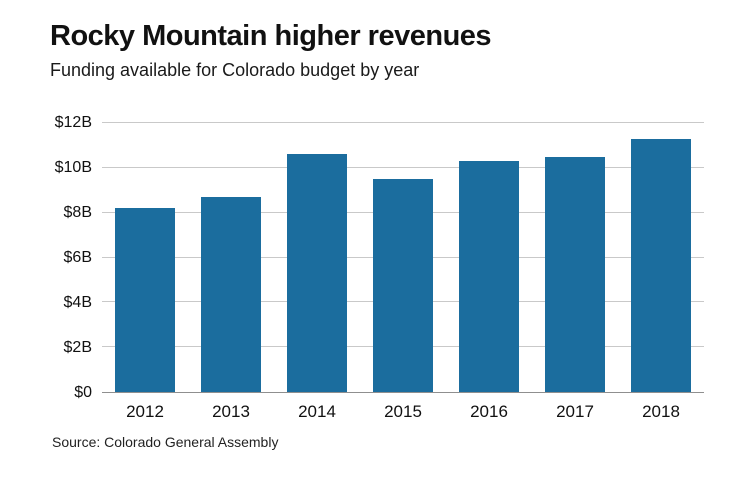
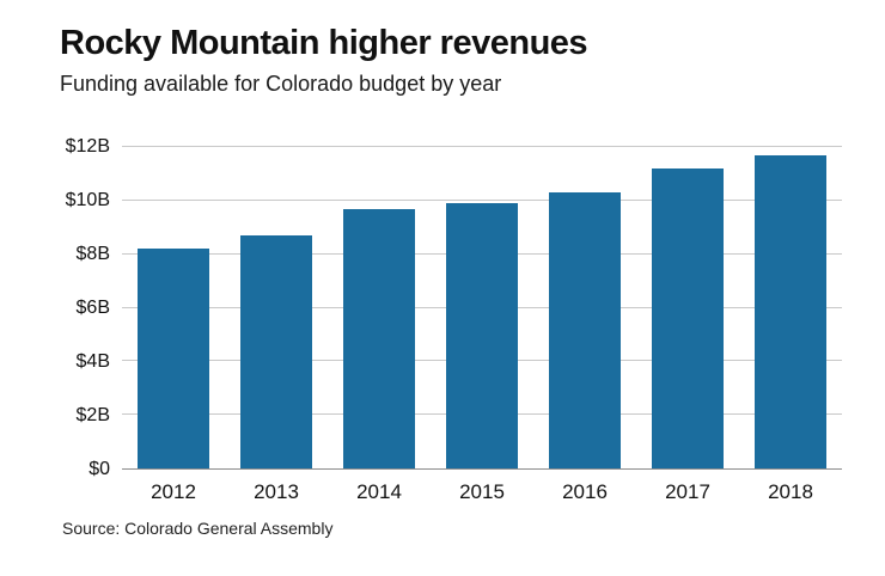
2014: $10.6B -> $9.7B
2015: $9.5B -> $9.9B
2017: $10.5B -> $11.2B
2018: $11.3B -> $11.7B
